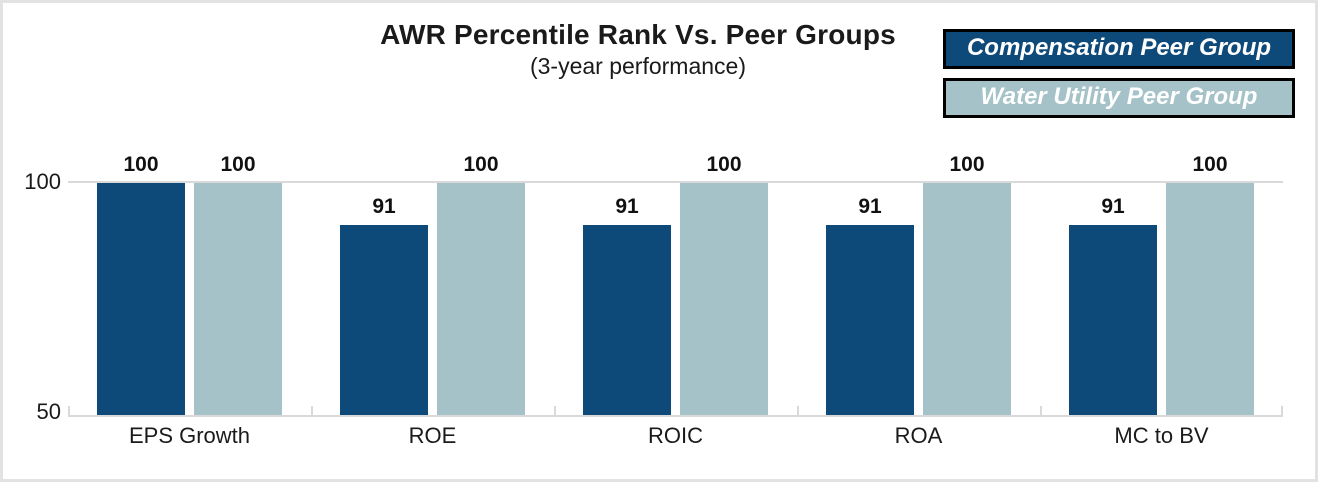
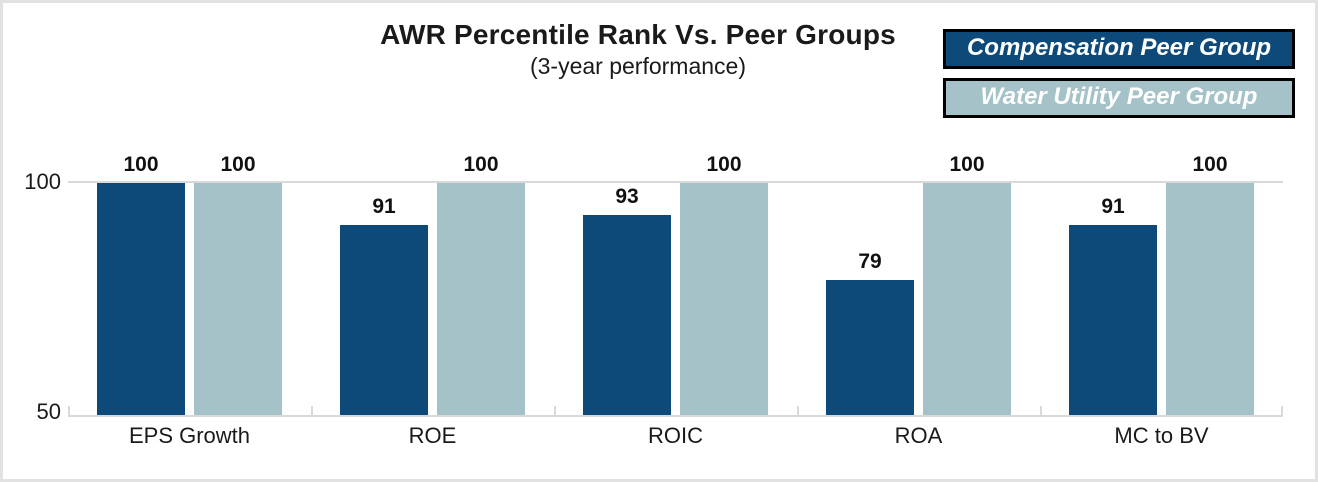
Compensation Peer Group/ROIC: 91 -> 93
Compensation Peer Group/ROA: 91 -> 79
